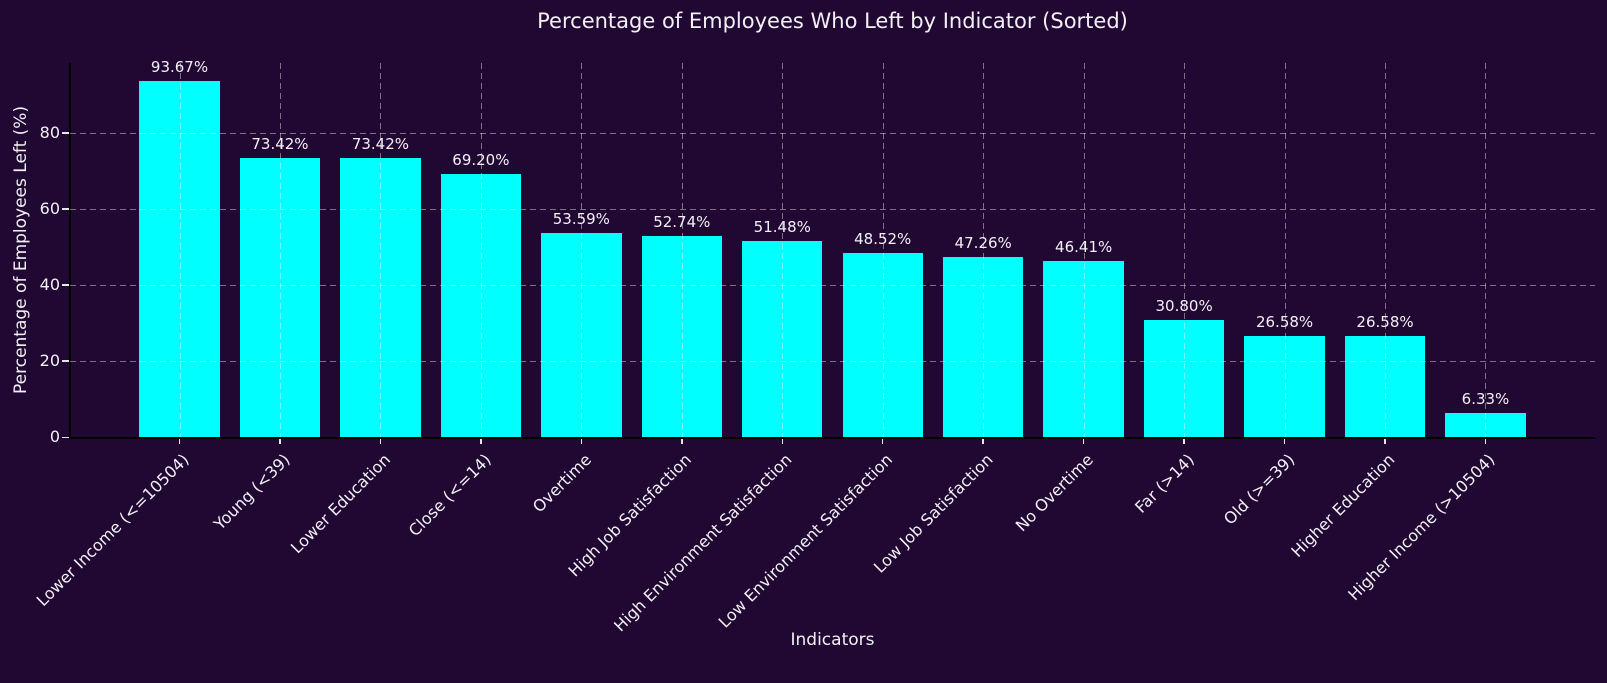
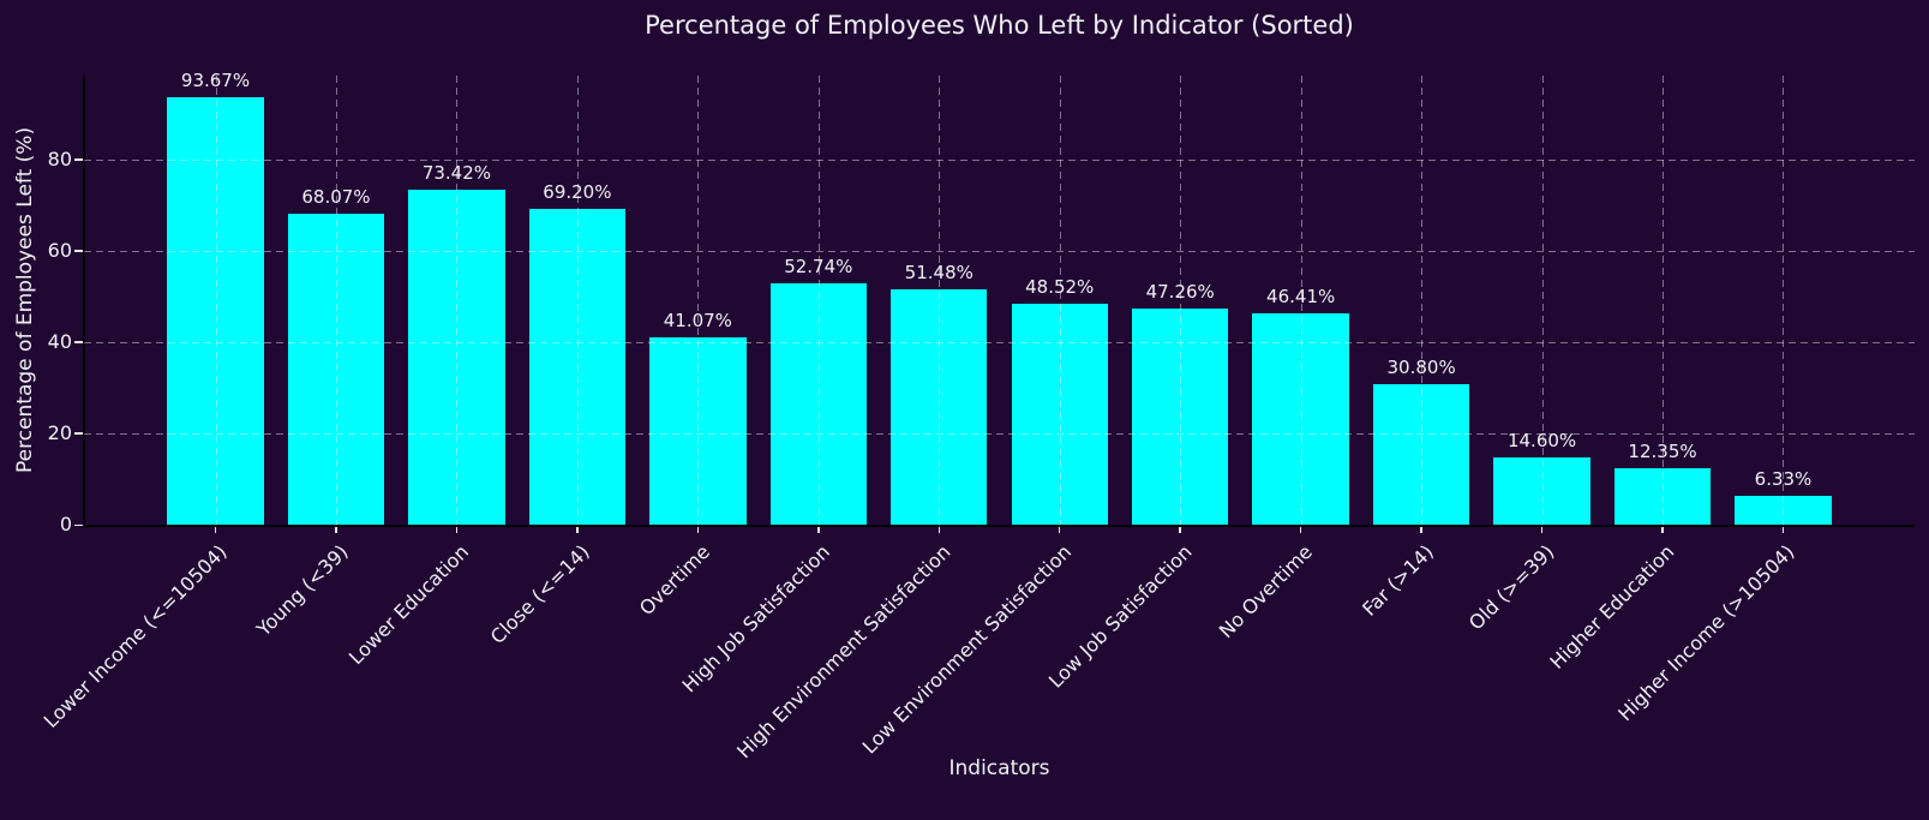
Young (<39): 73.42% -> 68.07%
Overtime: 53.59% -> 41.07%
Old (>=39): 26.58% -> 14.60%
Higher Education: 26.58% -> 12.35%
